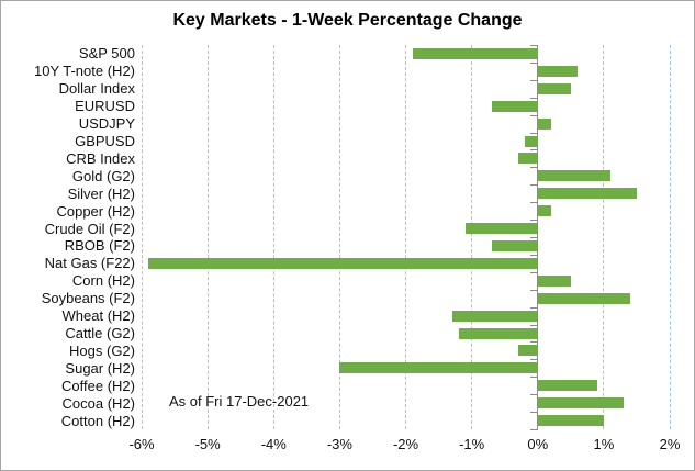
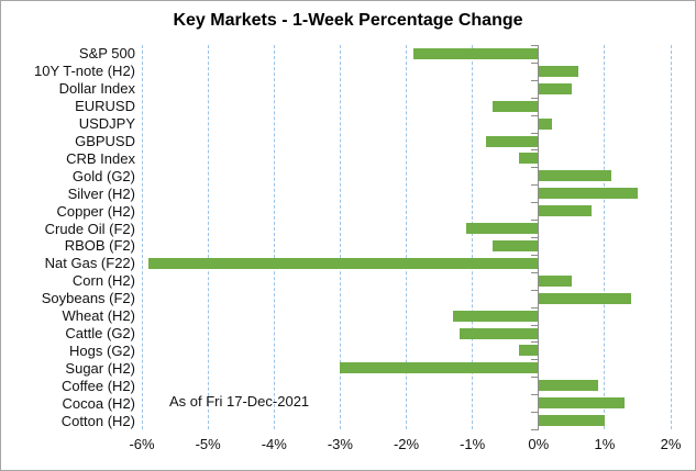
GBPUSD: -0.2% -> -0.8%
Copper (H2): 0.2% -> 0.8%
